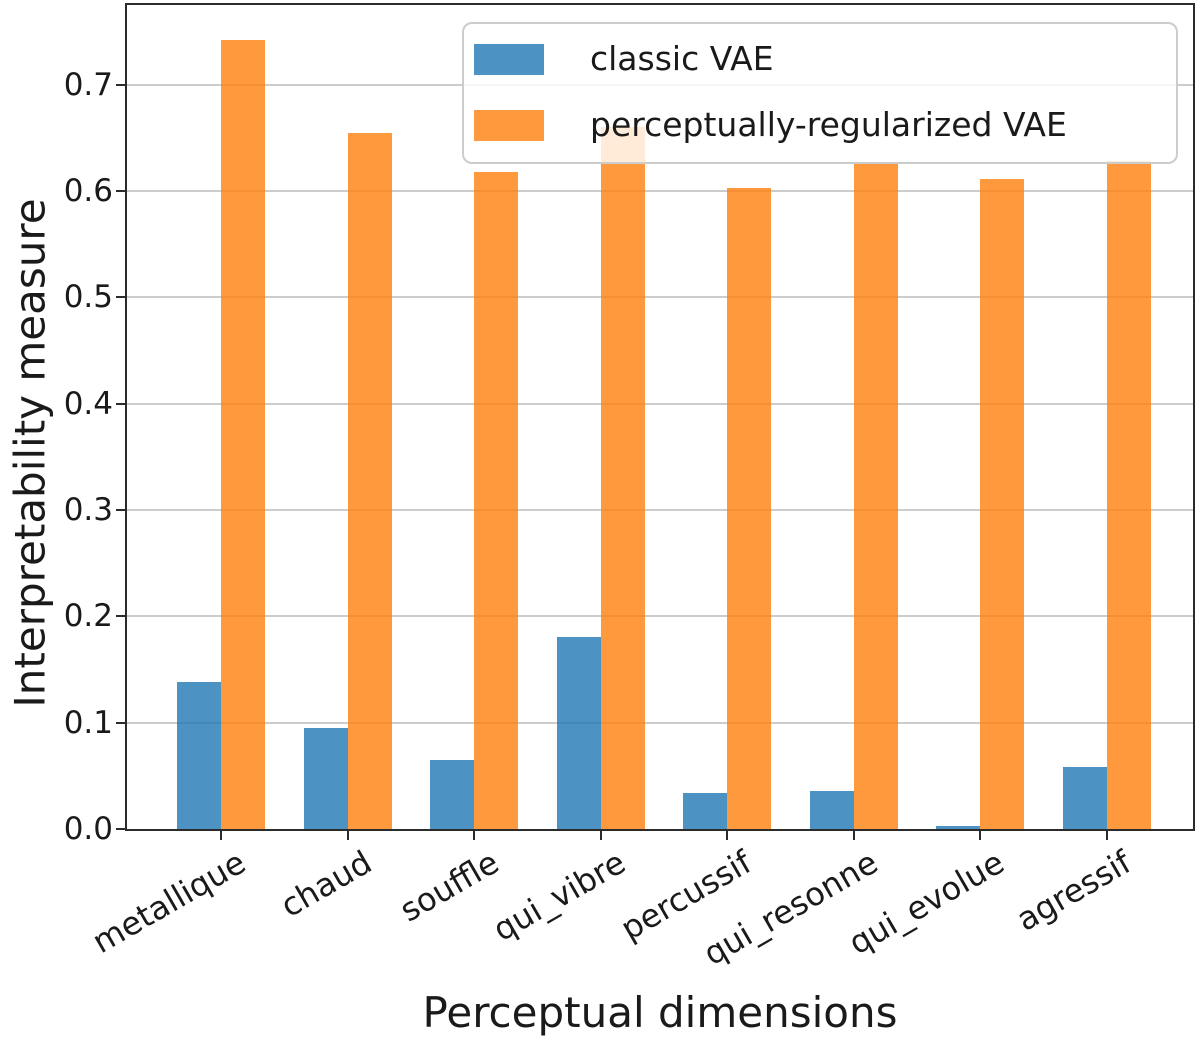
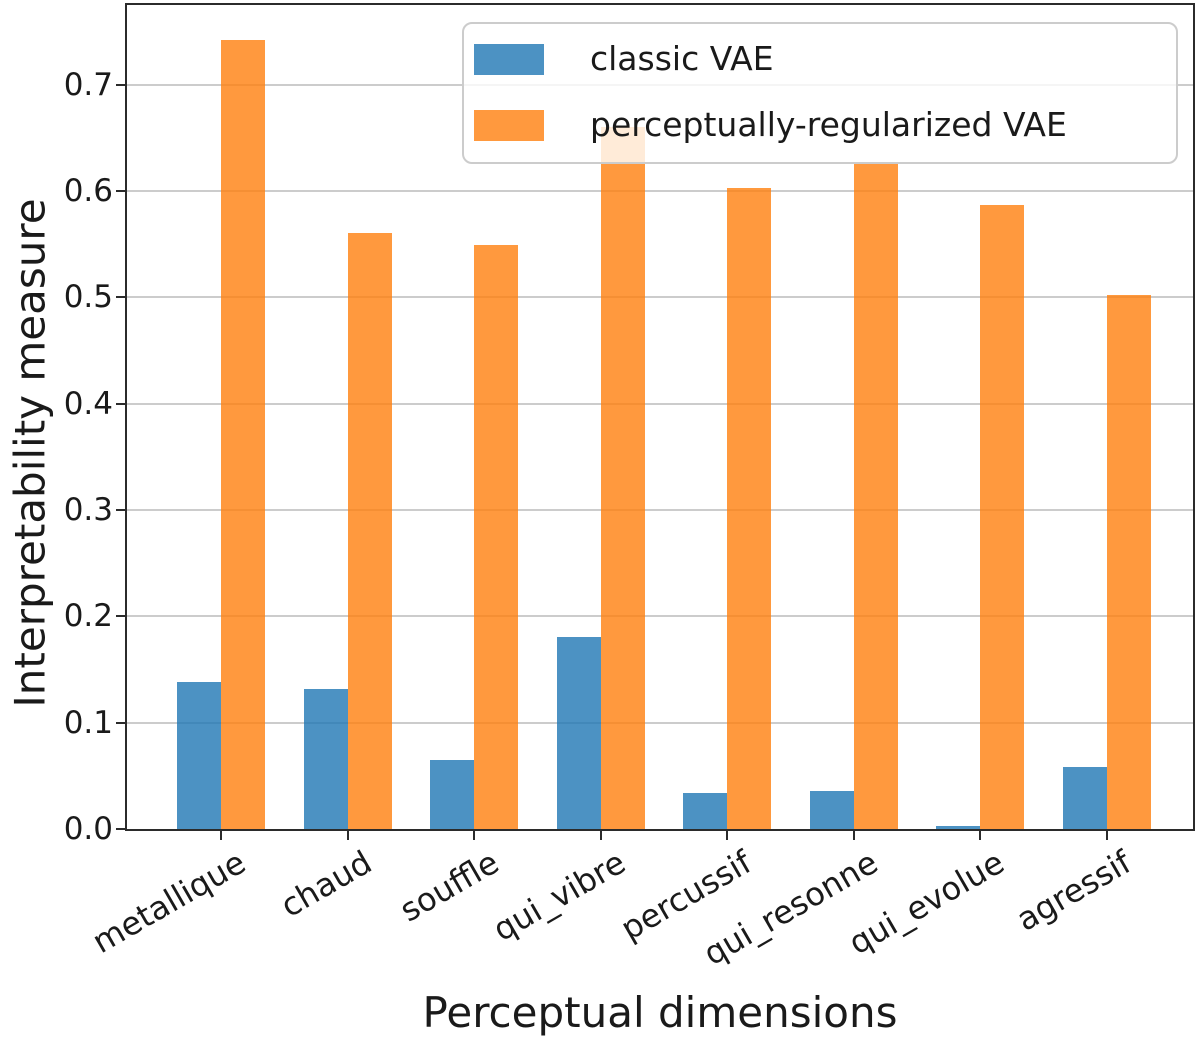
classic VAE/chaud: 0.095 -> 0.132
perceptually-regularized VAE/chaud: 0.655 -> 0.561
perceptually-regularized VAE/souffle: 0.618 -> 0.549
perceptually-regularized VAE/qui_evolue: 0.611 -> 0.587
perceptually-regularized VAE/agressif: 0.628 -> 0.502
